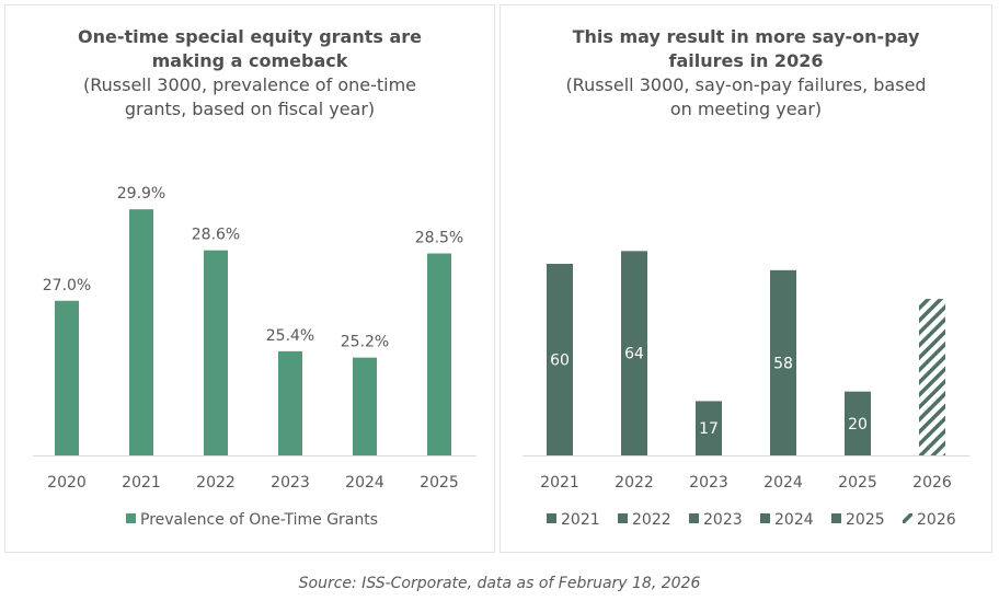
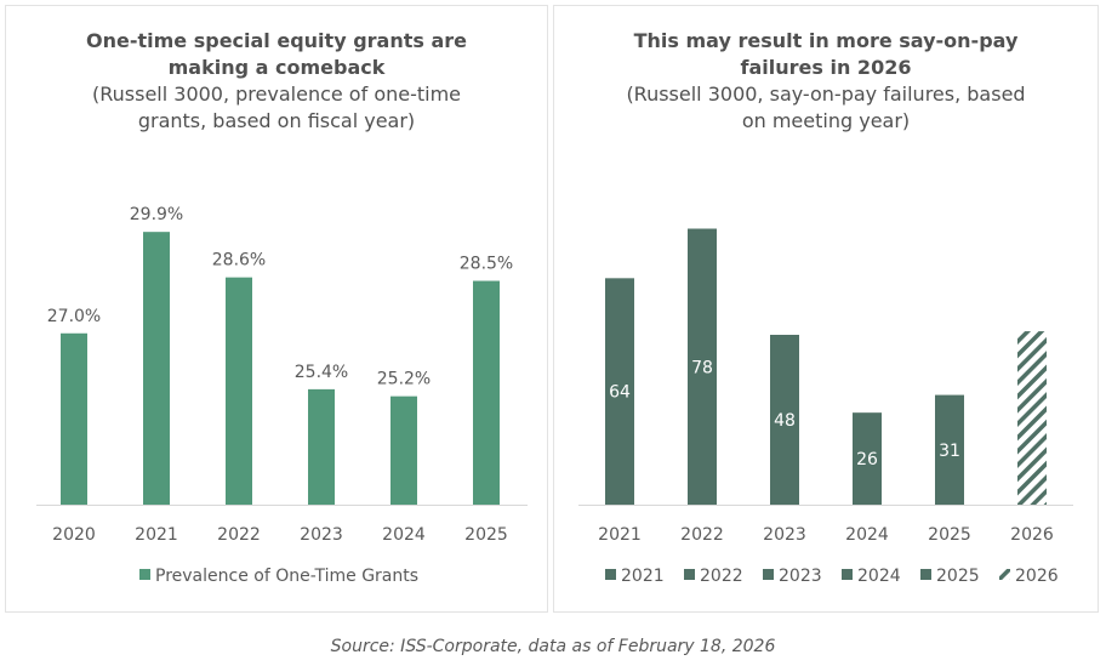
This may result in more say-on-pay failures in 2026/2021: 60 -> 64
This may result in more say-on-pay failures in 2026/2022: 64 -> 78
This may result in more say-on-pay failures in 2026/2023: 17 -> 48
This may result in more say-on-pay failures in 2026/2024: 58 -> 26
This may result in more say-on-pay failures in 2026/2025: 20 -> 31
